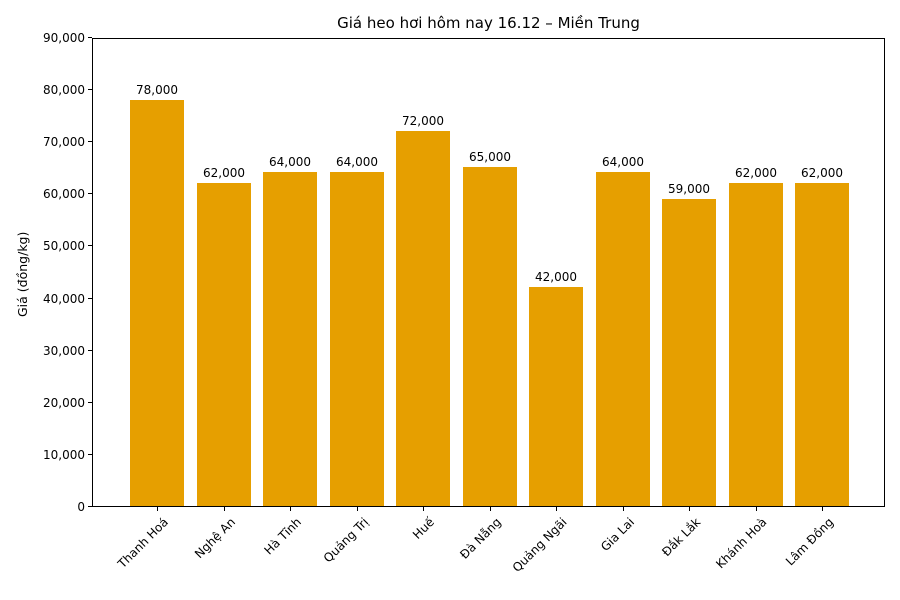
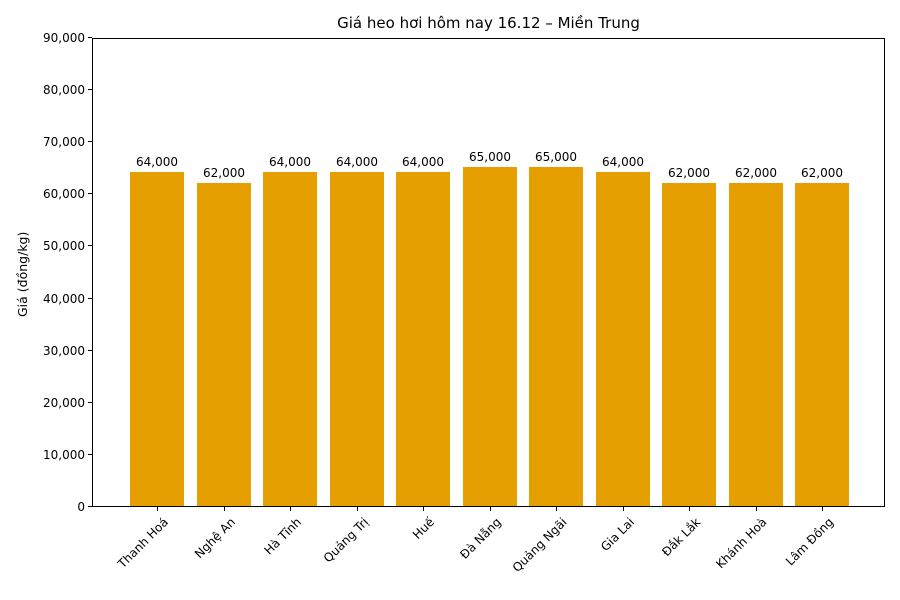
Thanh Hoá: 78,000 -> 64,000
Huế: 72,000 -> 64,000
Quảng Ngãi: 42,000 -> 65,000
Đắk Lắk: 59,000 -> 62,000
